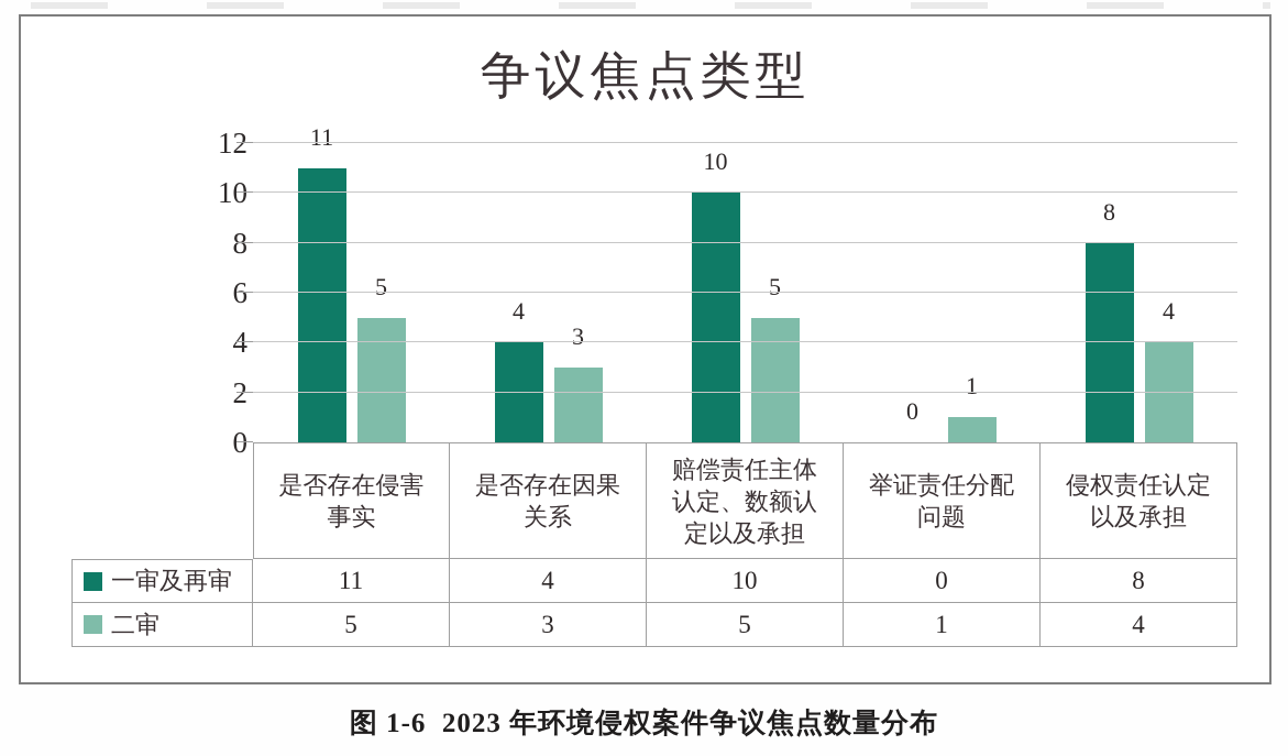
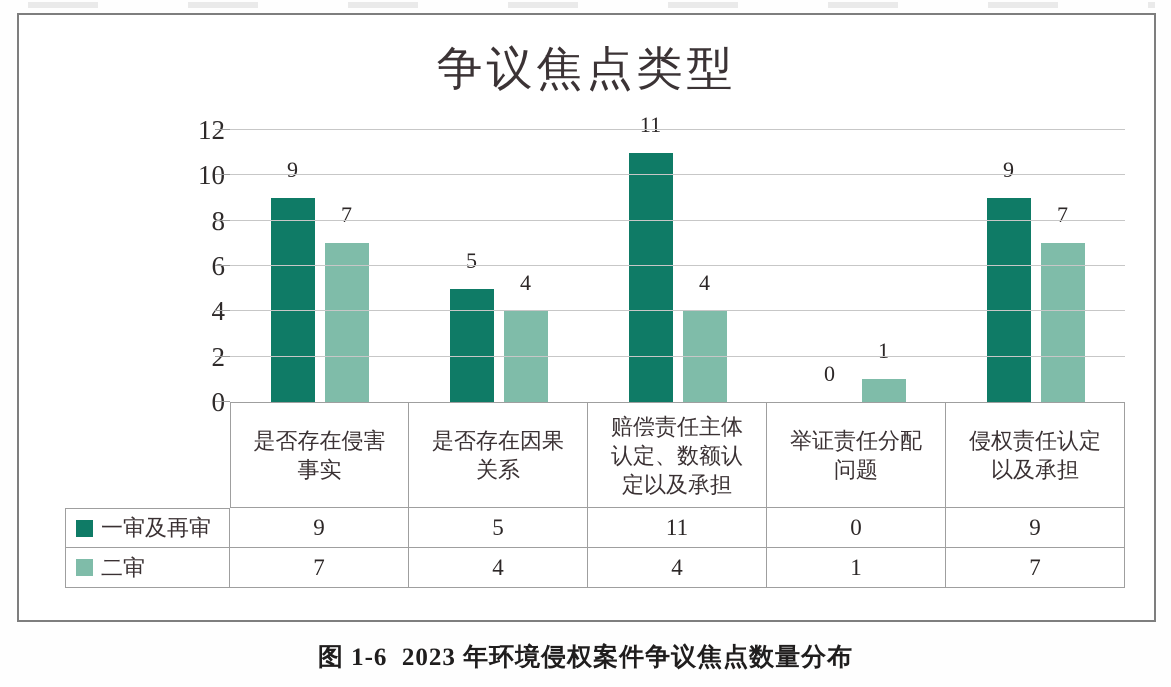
一审及再审/是否存在侵害事实: 11 -> 9
二审/是否存在侵害事实: 5 -> 7
一审及再审/是否存在因果关系: 4 -> 5
二审/是否存在因果关系: 3 -> 4
一审及再审/赔偿责任主体认定、数额认定以及承担: 10 -> 11
二审/赔偿责任主体认定、数额认定以及承担: 5 -> 4
一审及再审/侵权责任认定以及承担: 8 -> 9
二审/侵权责任认定以及承担: 4 -> 7
